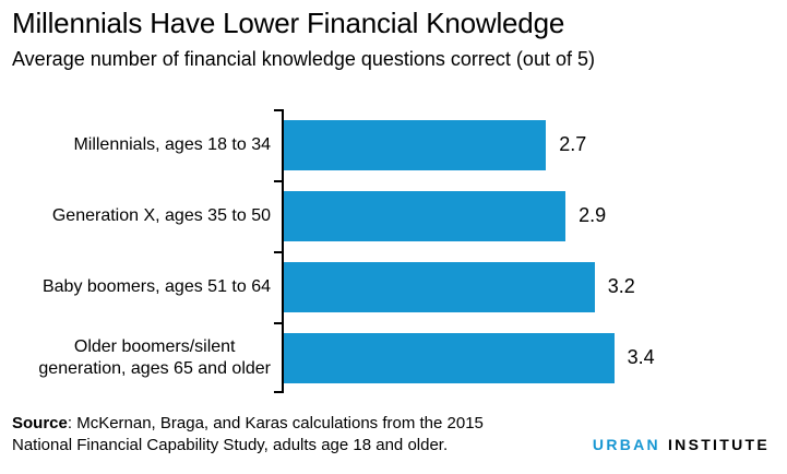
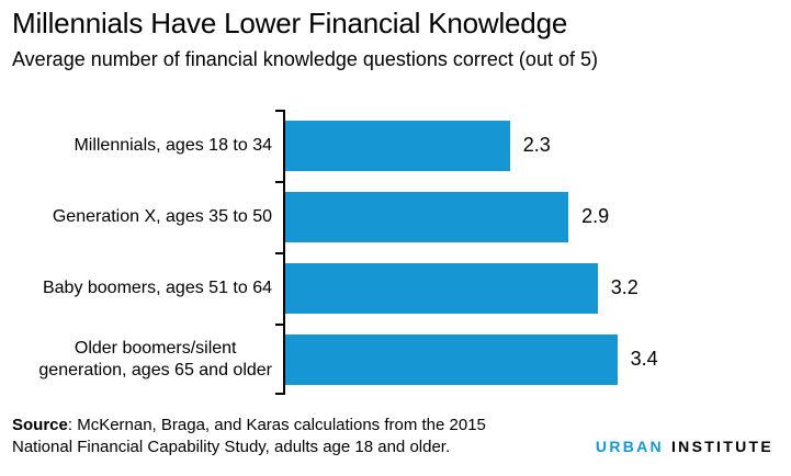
Millennials, ages 18 to 34: 2.7 -> 2.3
